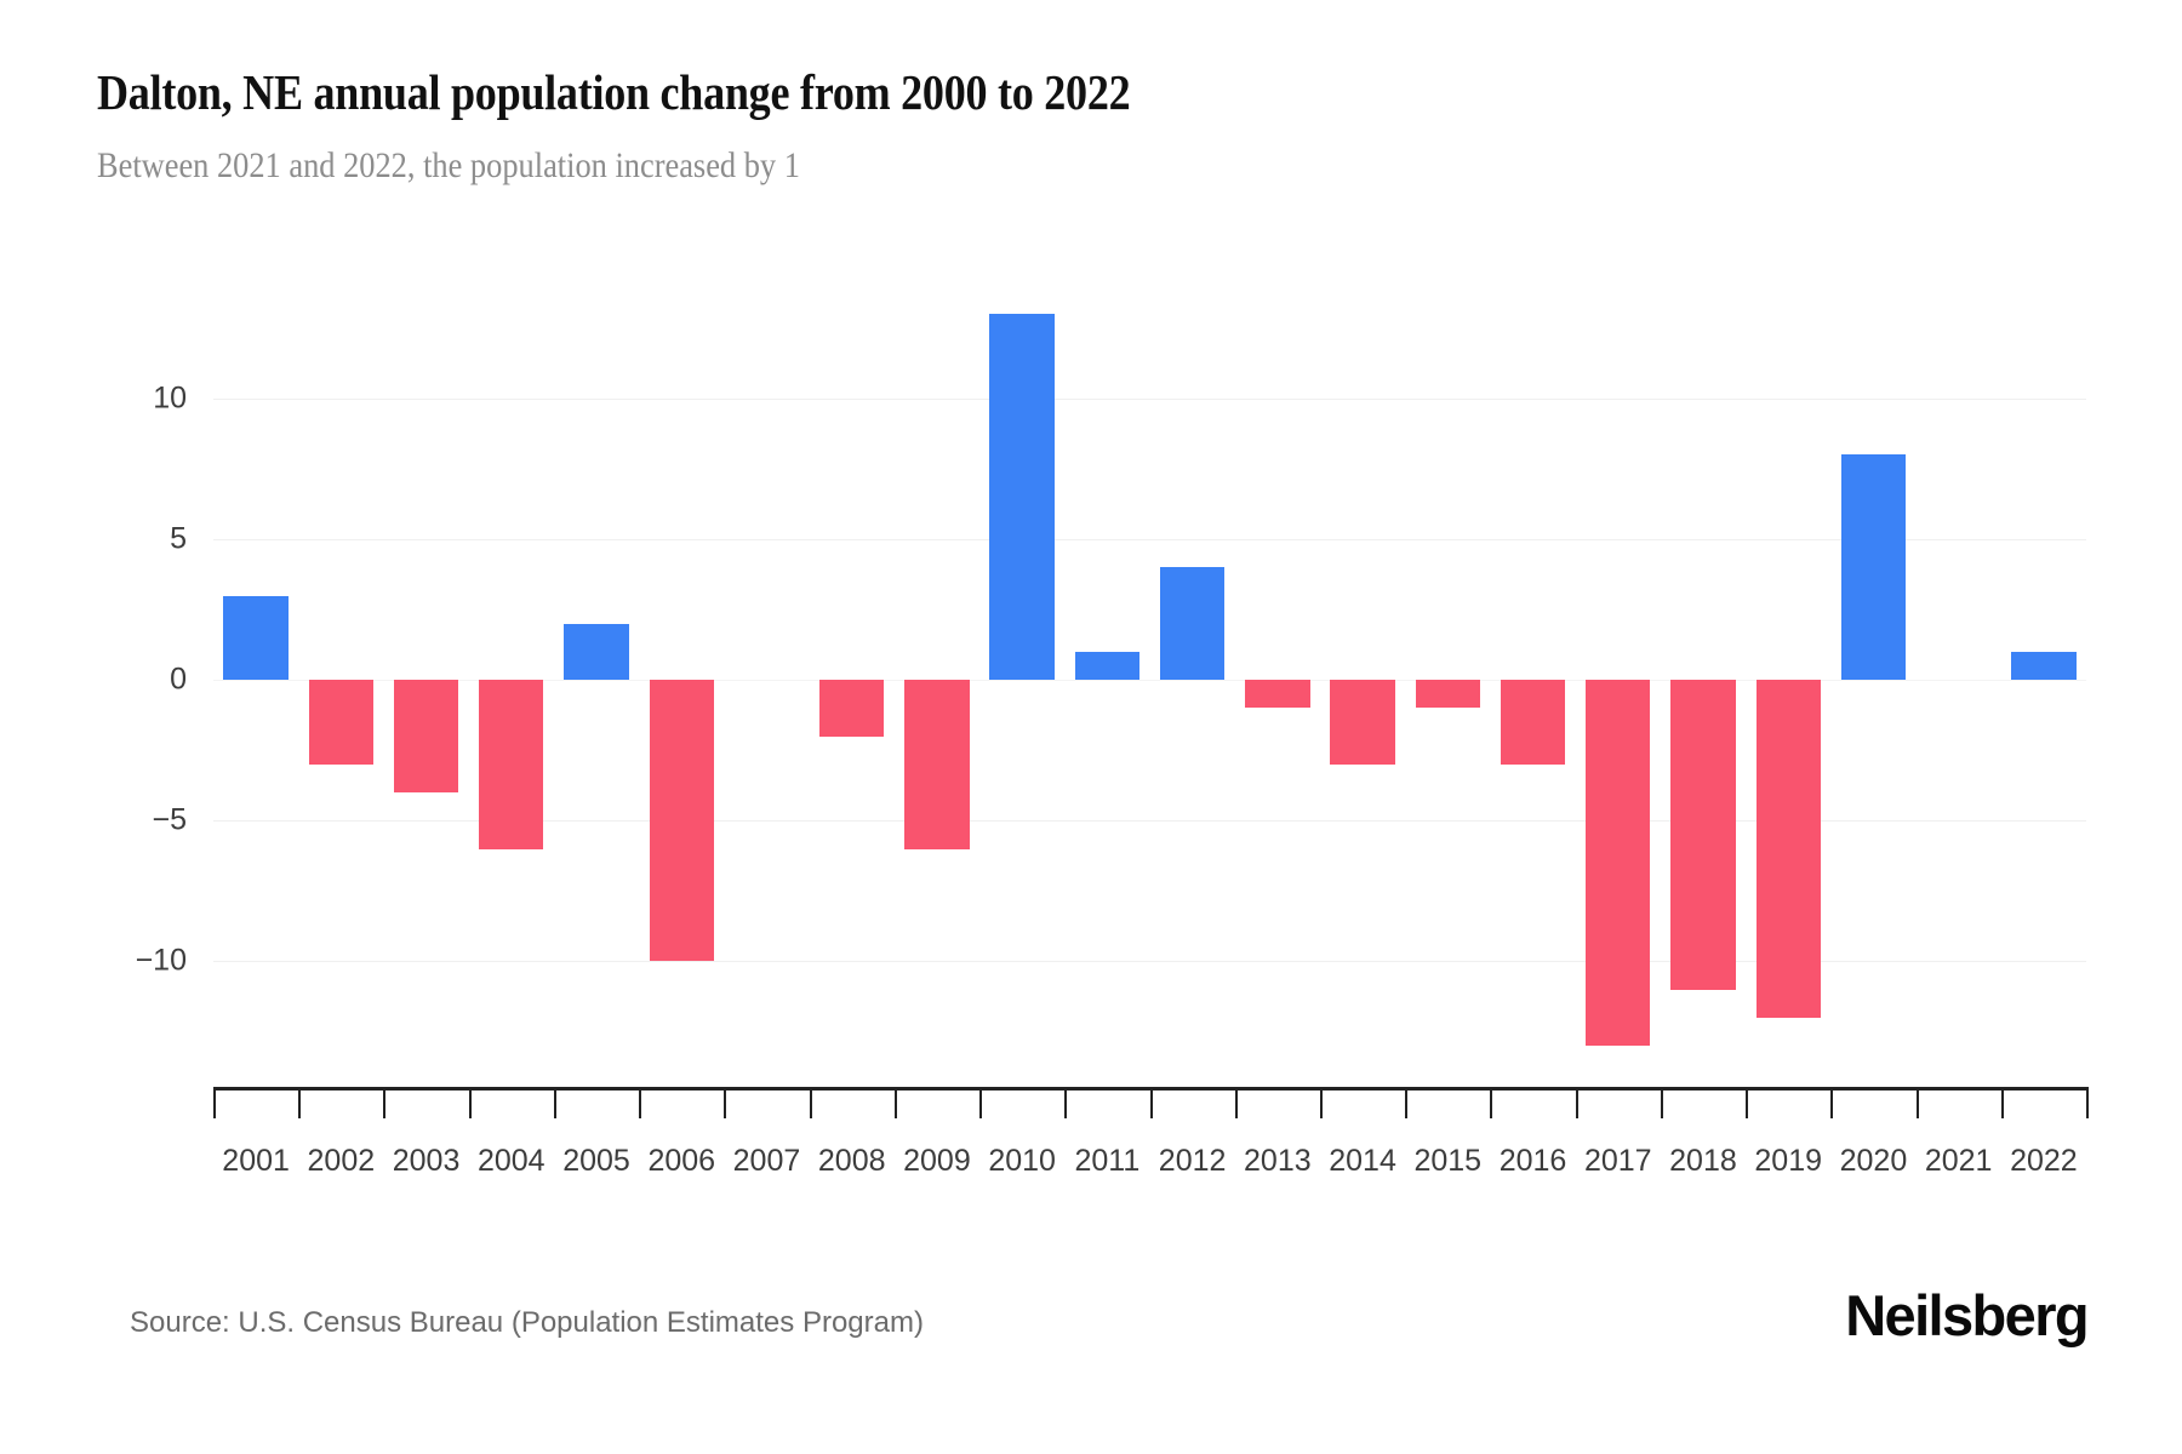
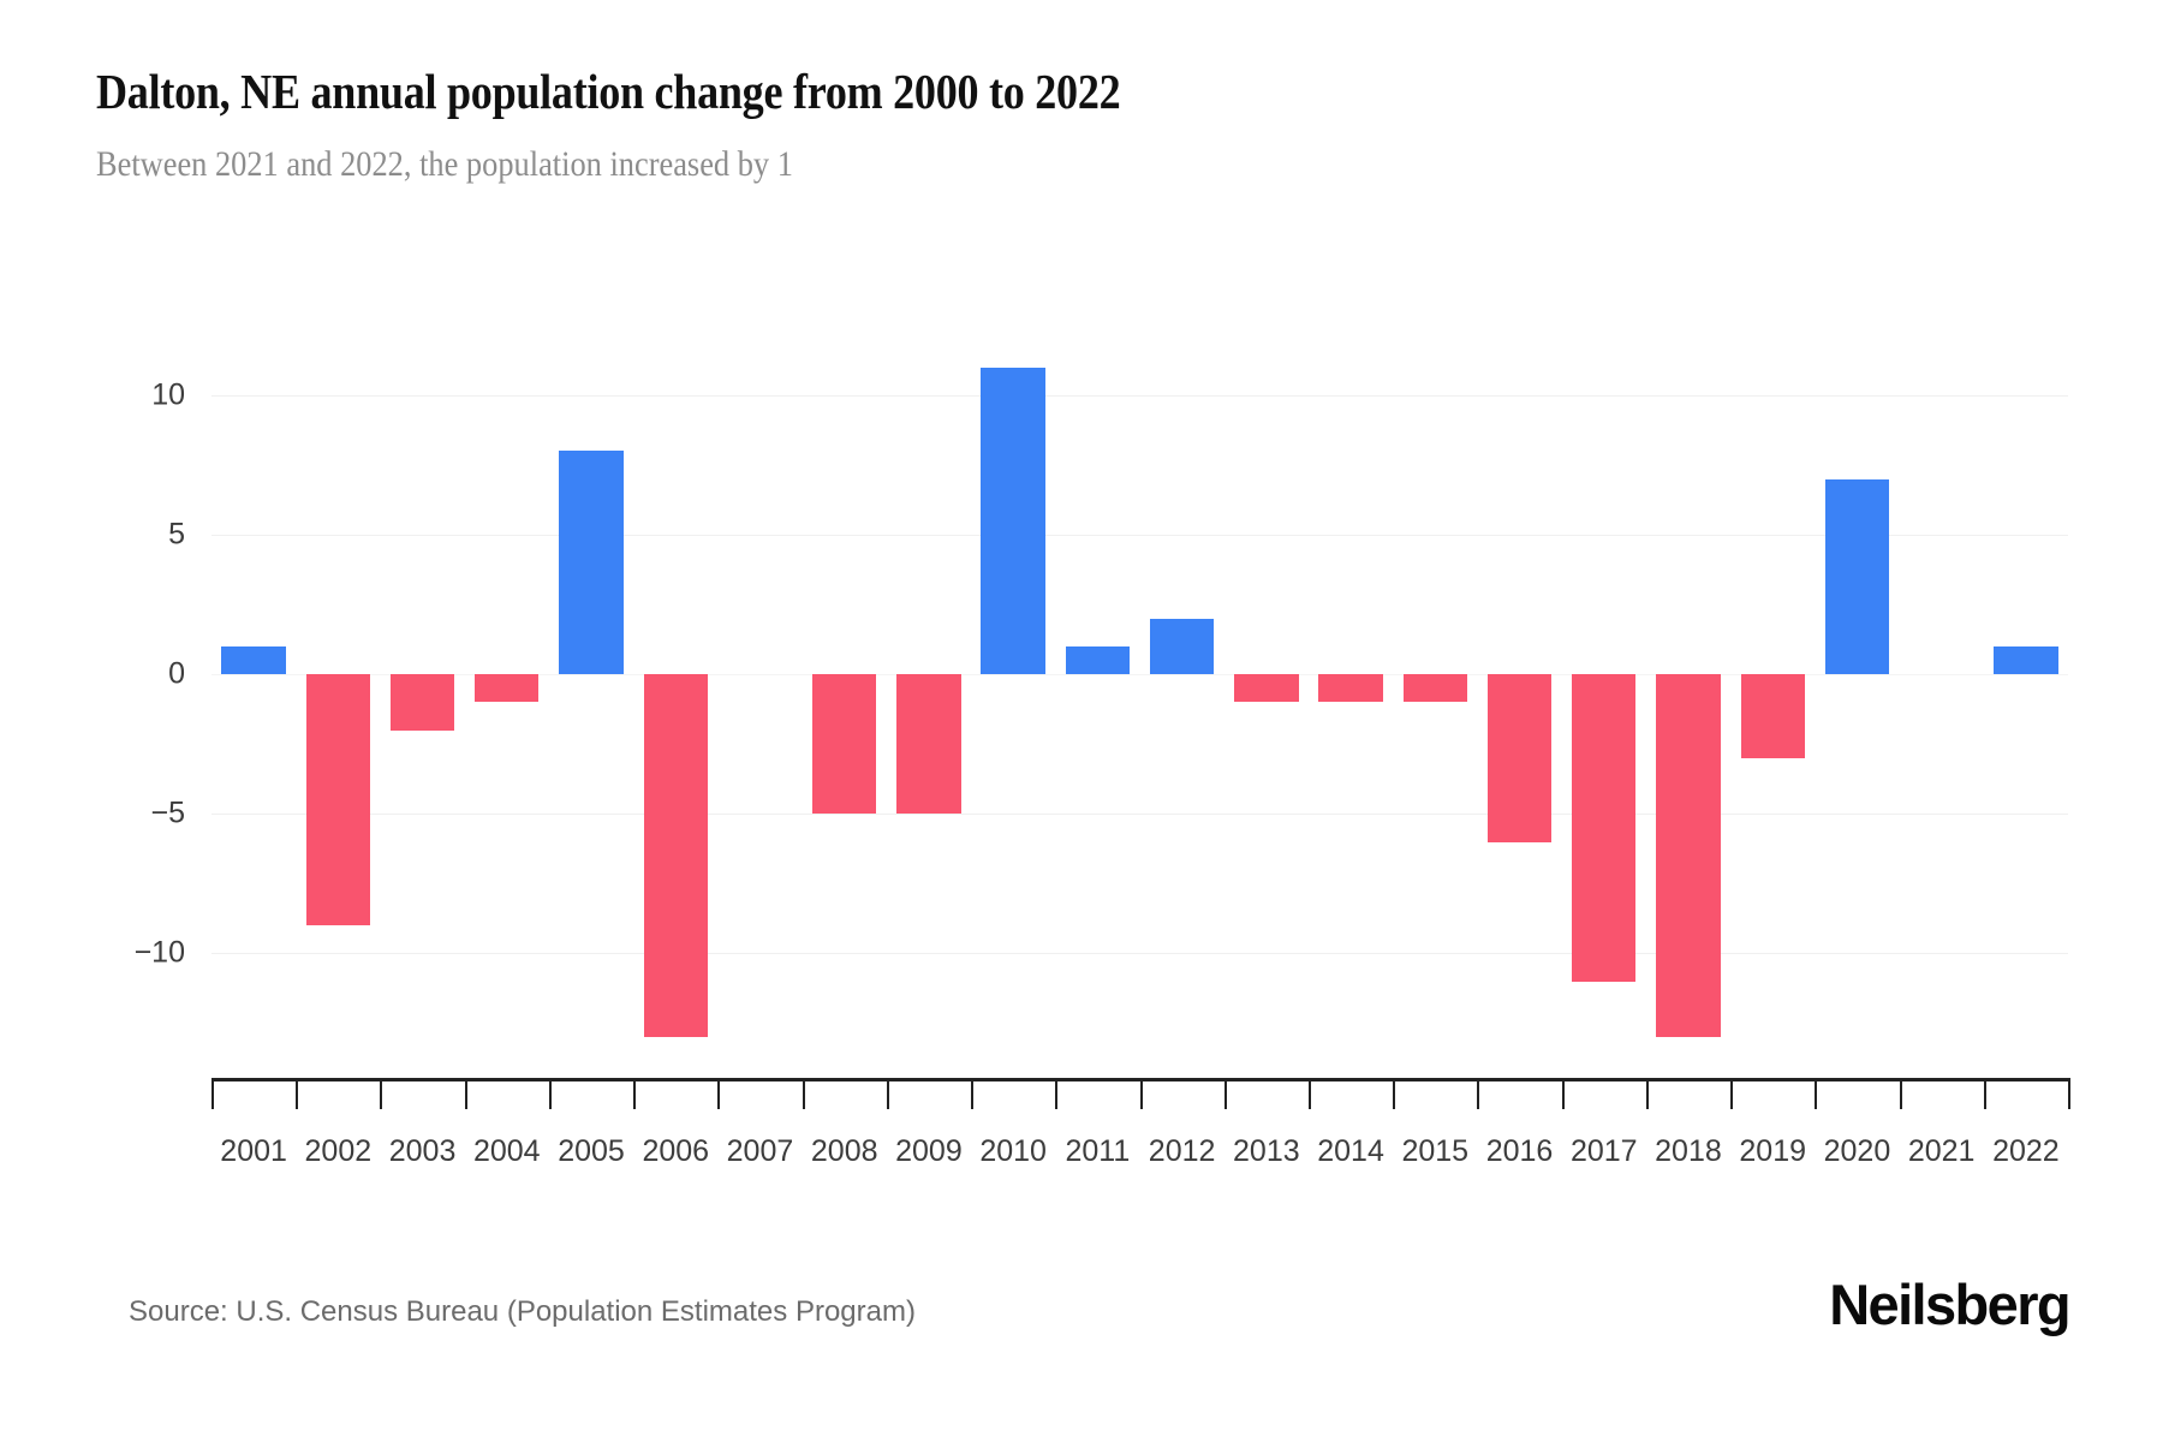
2001: 3 -> 1
2002: -3 -> -9
2003: -4 -> -2
2004: -6 -> -1
2005: 2 -> 8
2006: -10 -> -13
2008: -2 -> -5
2009: -6 -> -5
2010: 13 -> 11
2012: 4 -> 2
2014: -3 -> -1
2016: -3 -> -6
2017: -13 -> -11
2018: -11 -> -13
2019: -12 -> -3
2020: 8 -> 7
